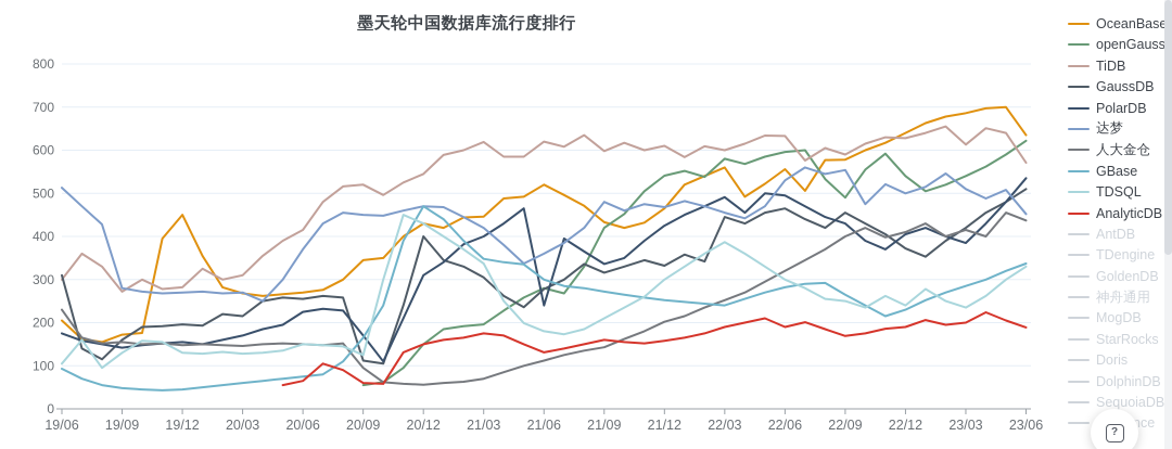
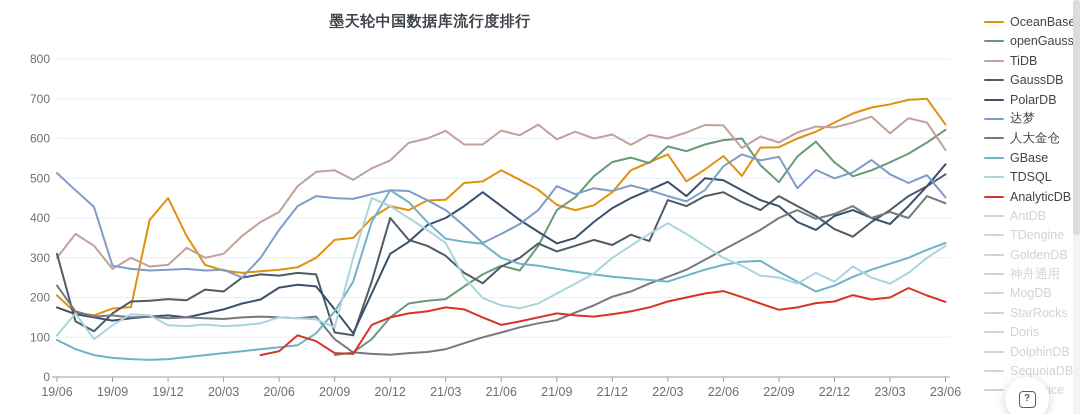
PolarDB/21/06: 240 -> 430
AnalyticDB/22/06: 190 -> 220
